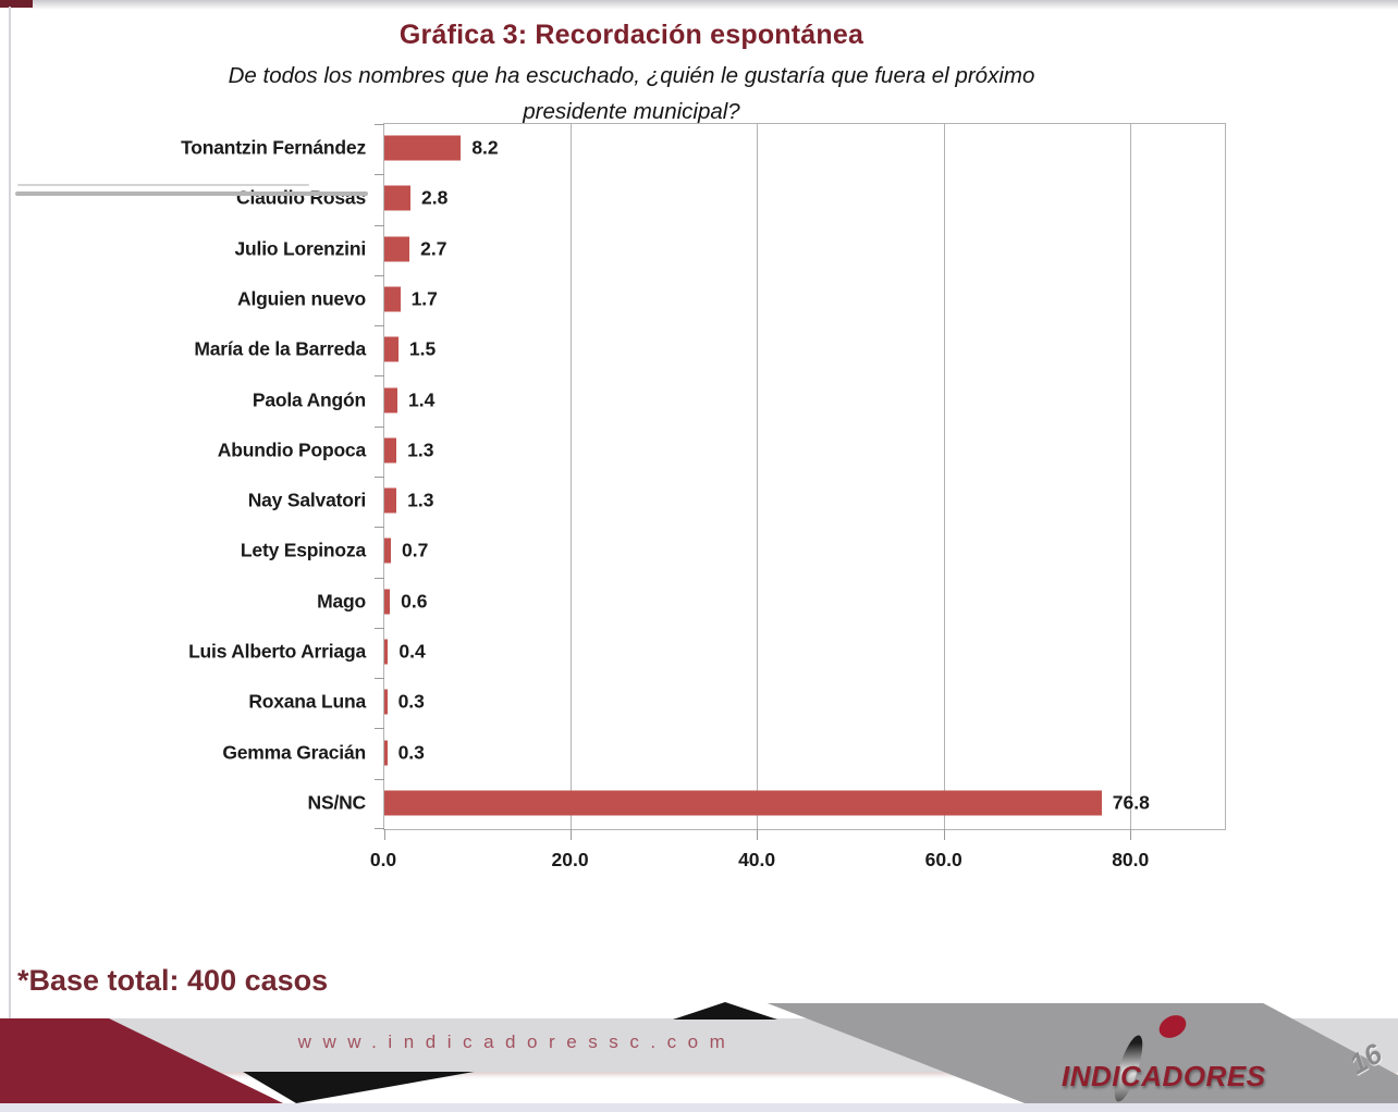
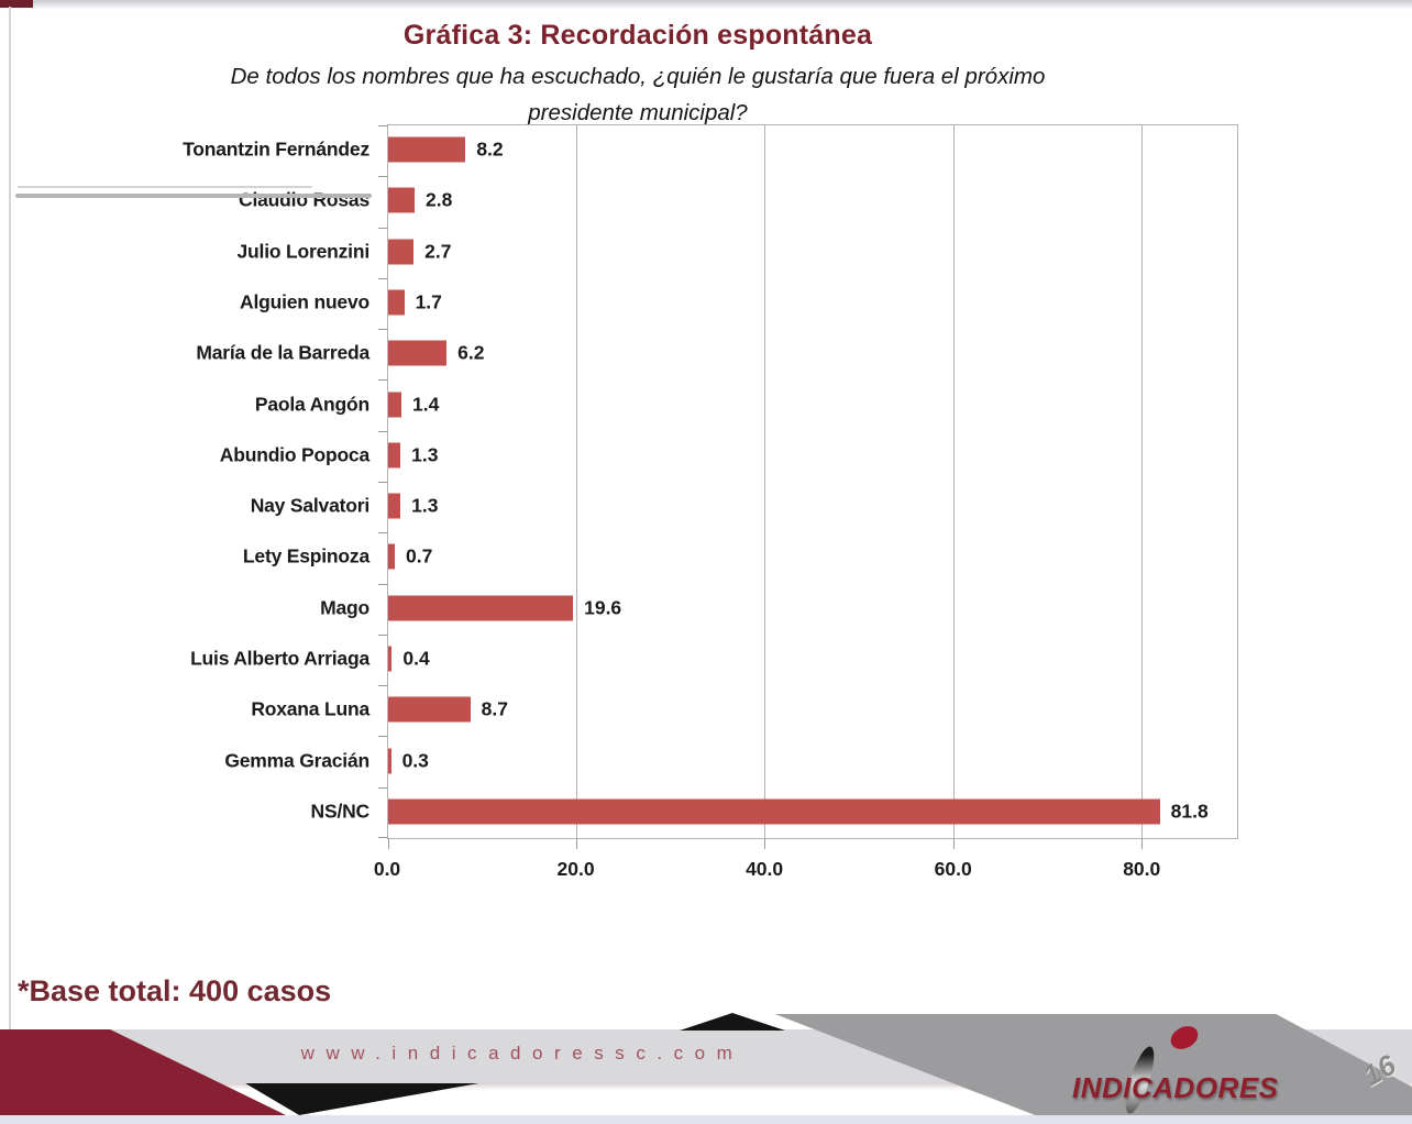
María de la Barreda: 1.5 -> 6.2
Mago: 0.6 -> 19.6
Roxana Luna: 0.3 -> 8.7
NS/NC: 76.8 -> 81.8
